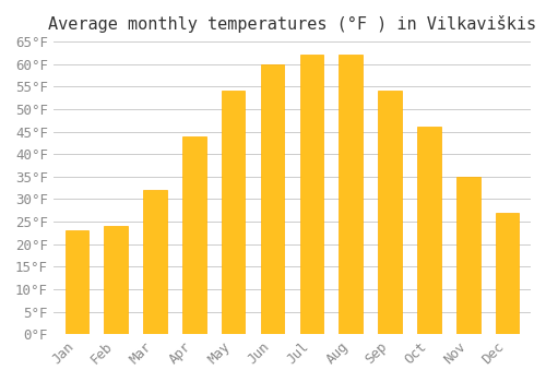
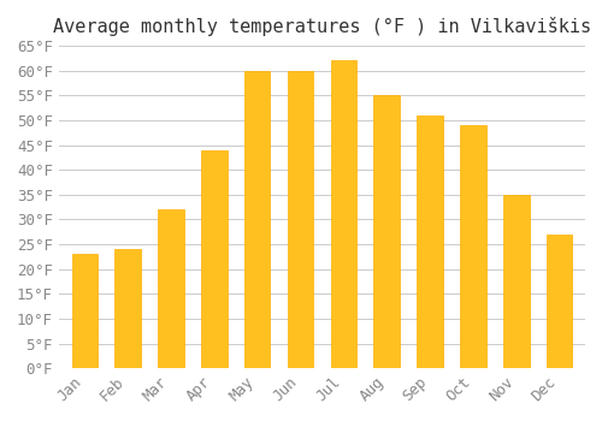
May: 54°F -> 60°F
Aug: 62°F -> 55°F
Sep: 54°F -> 51°F
Oct: 46°F -> 49°F
